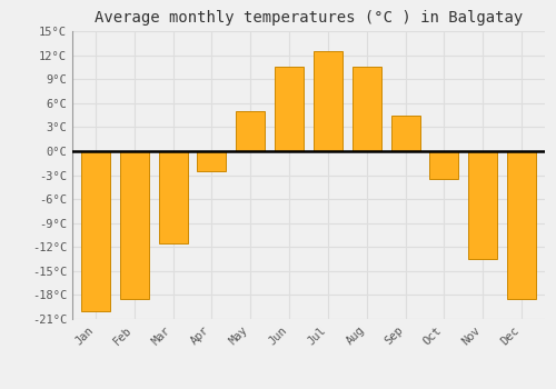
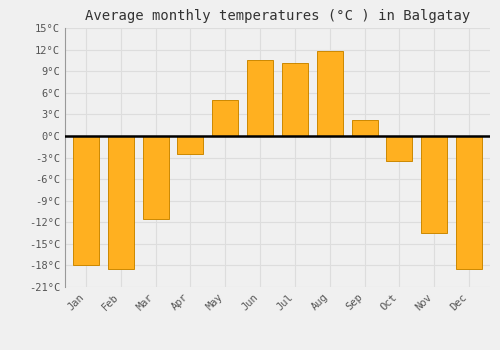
Jan: -20.0°C -> -18.0°C
Jul: 12.5°C -> 10.2°C
Aug: 10.5°C -> 11.8°C
Sep: 4.5°C -> 2.2°C
